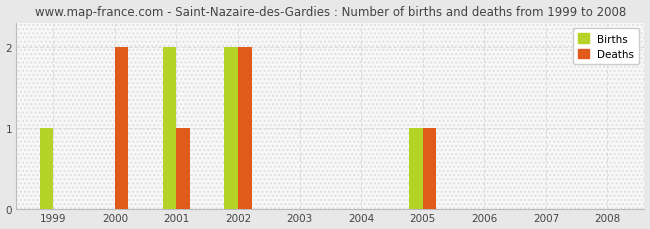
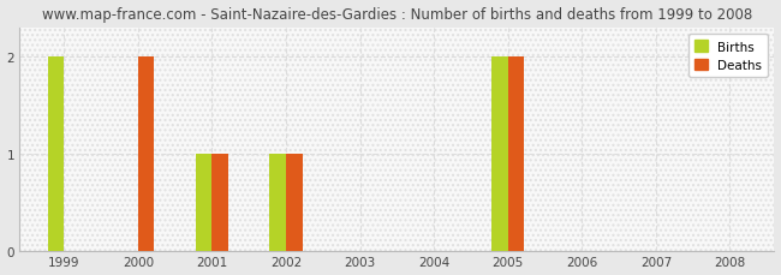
Births/1999: 1 -> 2
Births/2001: 2 -> 1
Births/2002: 2 -> 1
Deaths/2002: 2 -> 1
Births/2005: 1 -> 2
Deaths/2005: 1 -> 2
